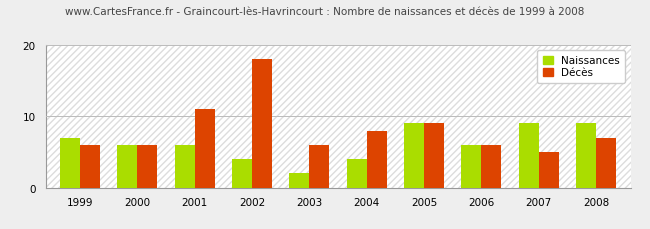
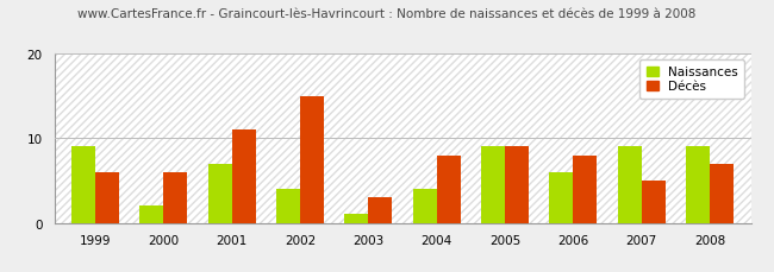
Naissances/1999: 7 -> 9
Naissances/2000: 6 -> 2
Naissances/2001: 6 -> 7
Décès/2002: 18 -> 15
Naissances/2003: 2 -> 1
Décès/2003: 6 -> 3
Décès/2006: 6 -> 8
